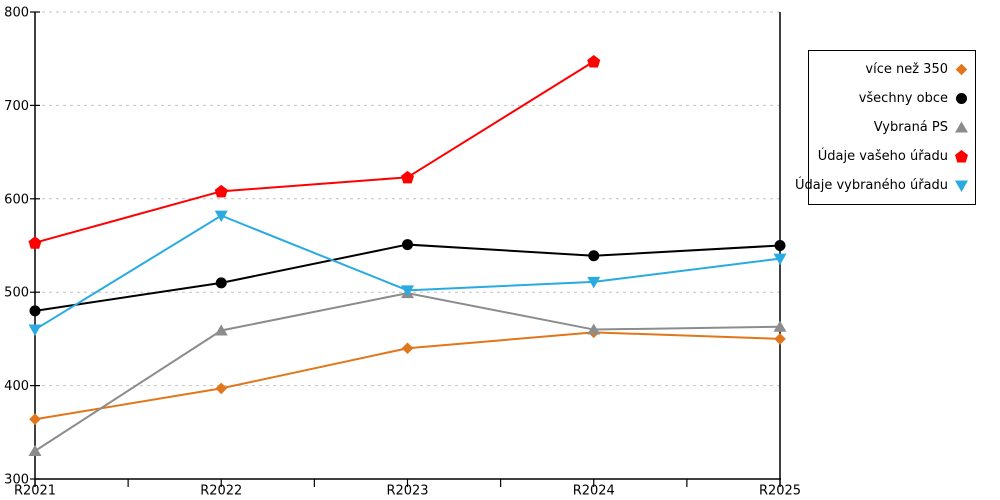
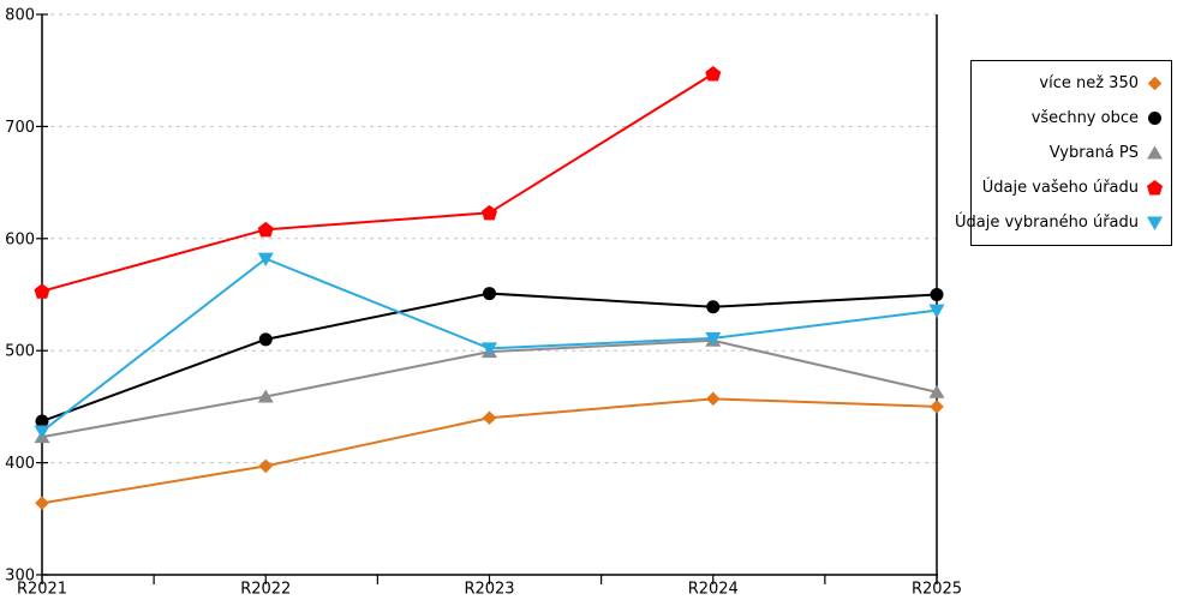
všechny obce/R2021: 480 -> 440
Vybraná PS/R2021: 330 -> 420
Údaje vybraného úřadu/R2021: 460 -> 430
Vybraná PS/R2024: 460 -> 510
